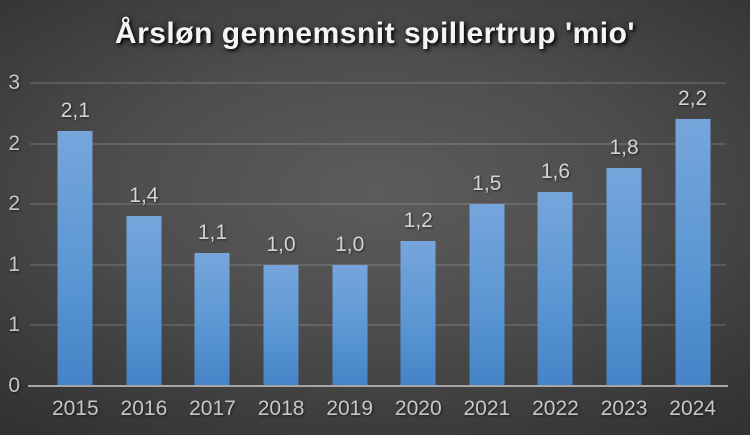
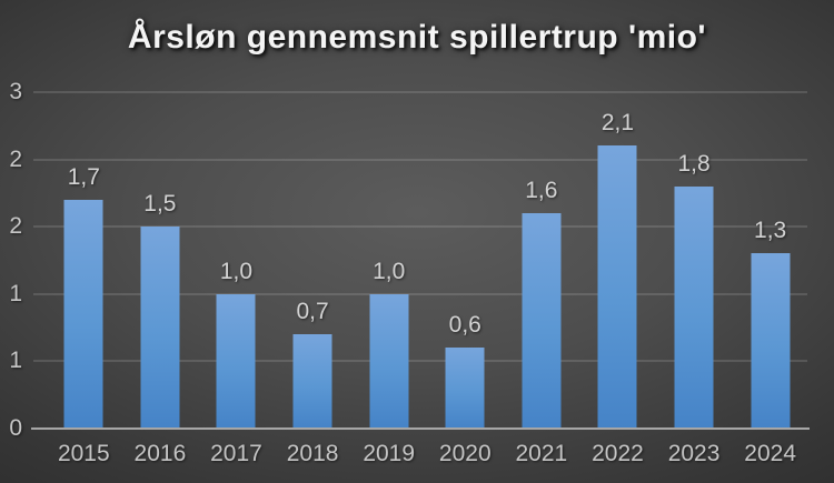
2015: 2,1 -> 1,7
2016: 1,4 -> 1,5
2017: 1,1 -> 1,0
2018: 1,0 -> 0,7
2020: 1,2 -> 0,6
2021: 1,5 -> 1,6
2022: 1,6 -> 2,1
2024: 2,2 -> 1,3
